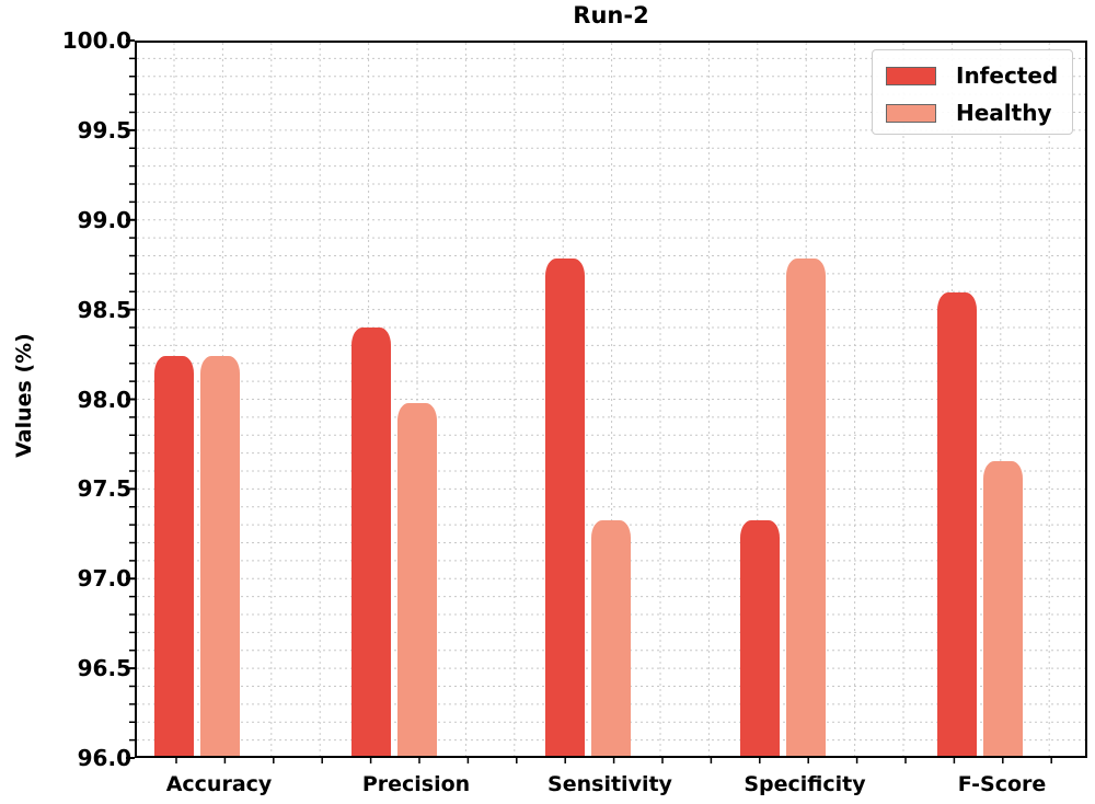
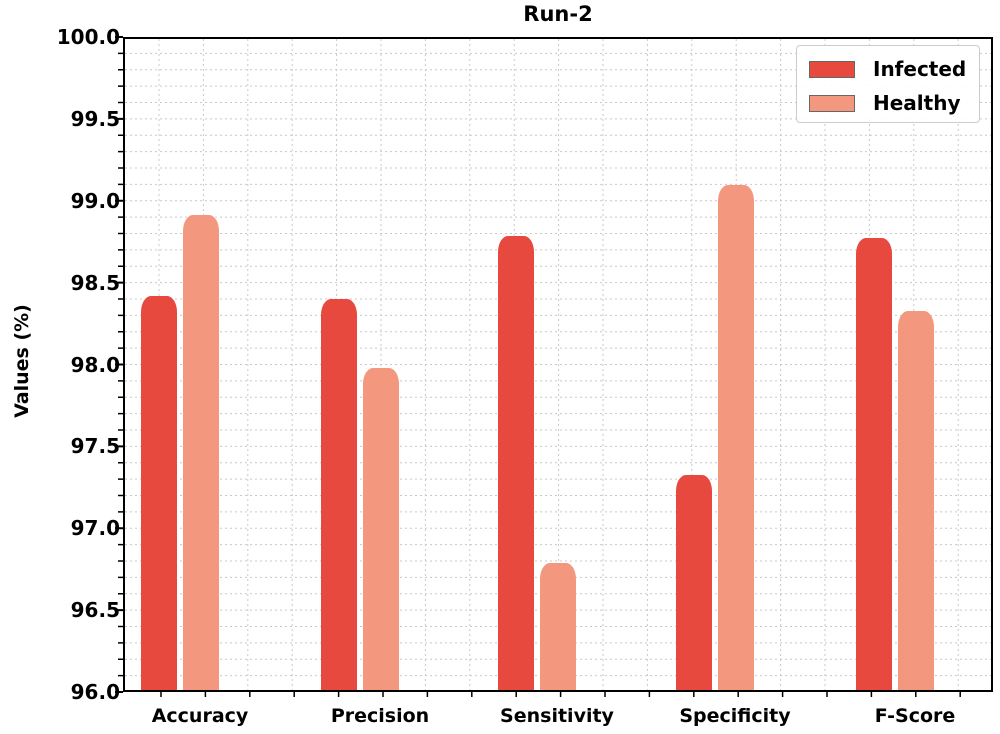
Infected/Accuracy: 98.24 -> 98.42
Healthy/Accuracy: 98.24 -> 98.92
Healthy/Sensitivity: 97.32 -> 96.78
Healthy/Specificity: 98.79 -> 99.10
Infected/F-Score: 98.60 -> 98.78
Healthy/F-Score: 97.65 -> 98.33
